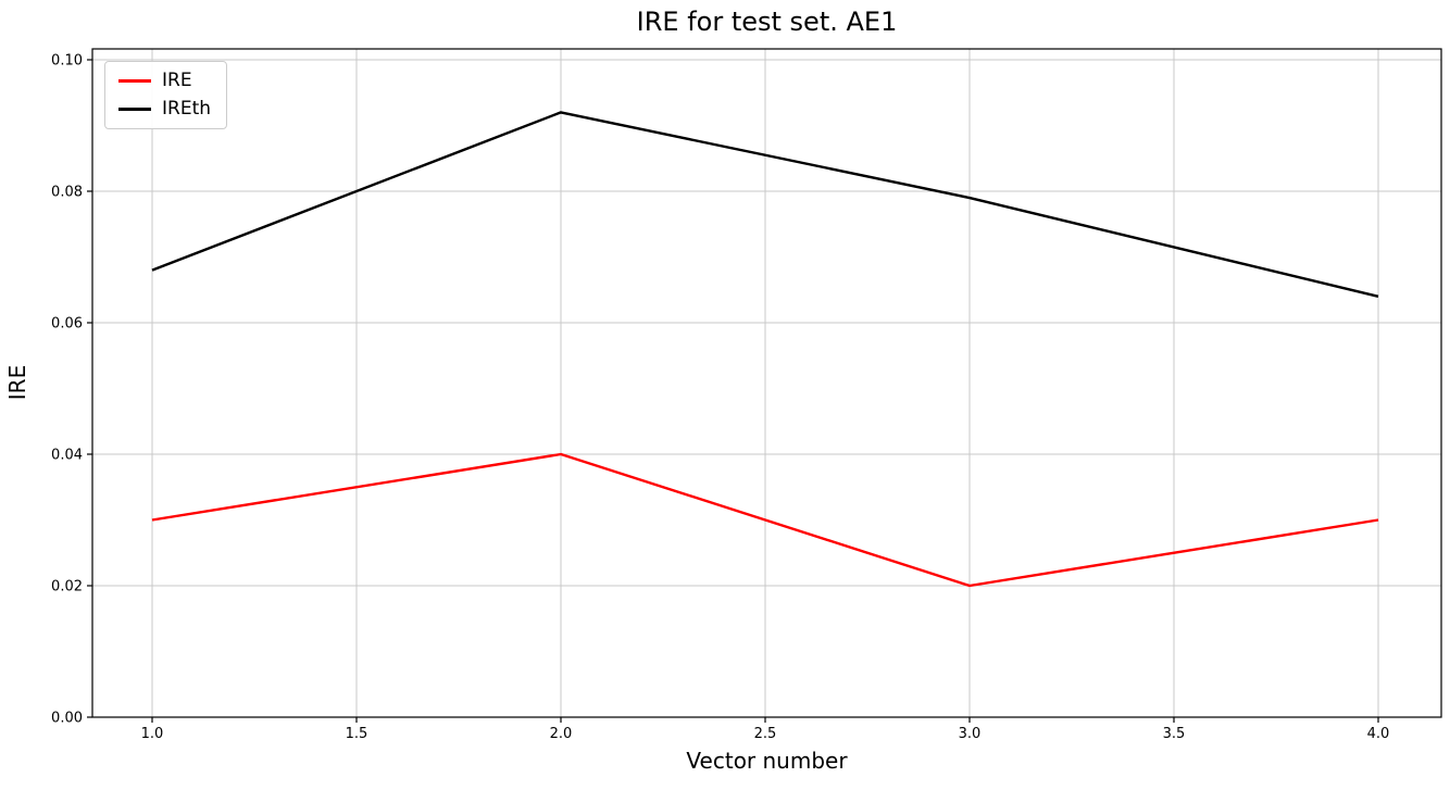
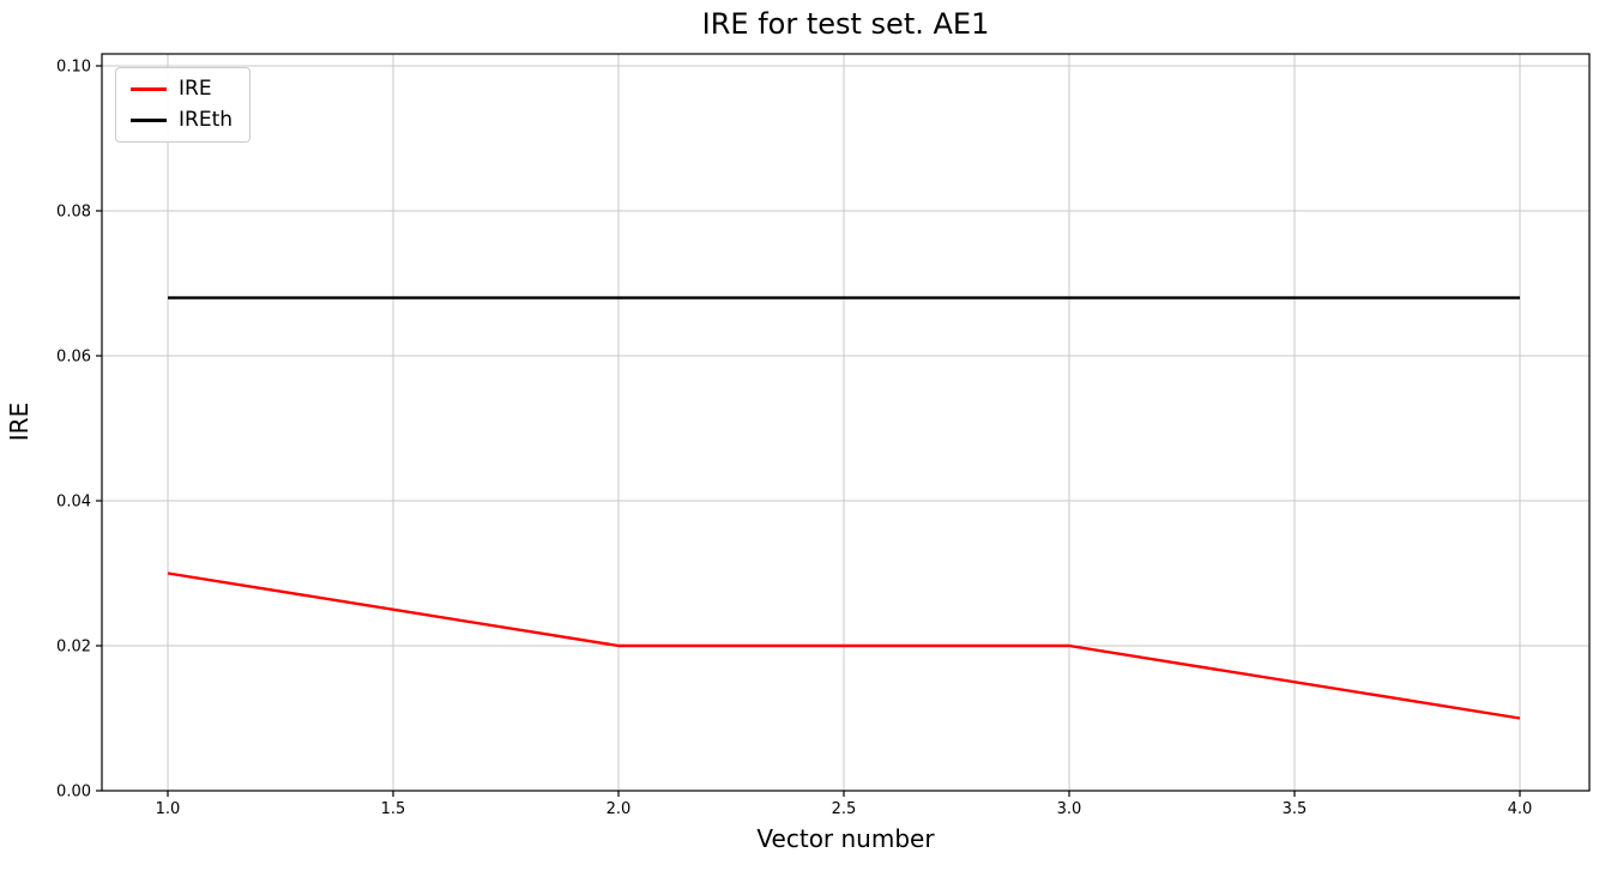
IRE/2.0: 0.04 -> 0.02
IREth/2.0: 0.092 -> 0.068
IREth/3.0: 0.079 -> 0.068
IRE/4.0: 0.03 -> 0.01
IREth/4.0: 0.064 -> 0.068
